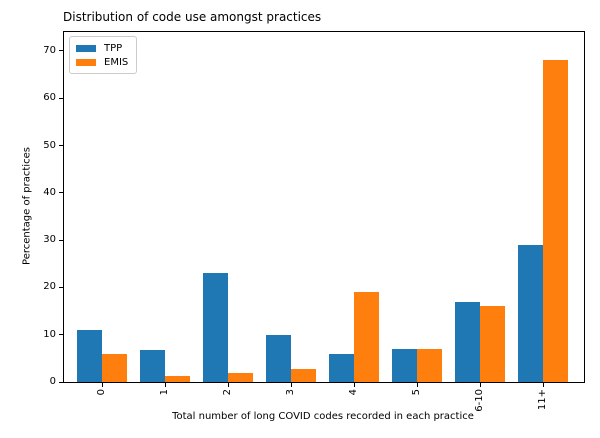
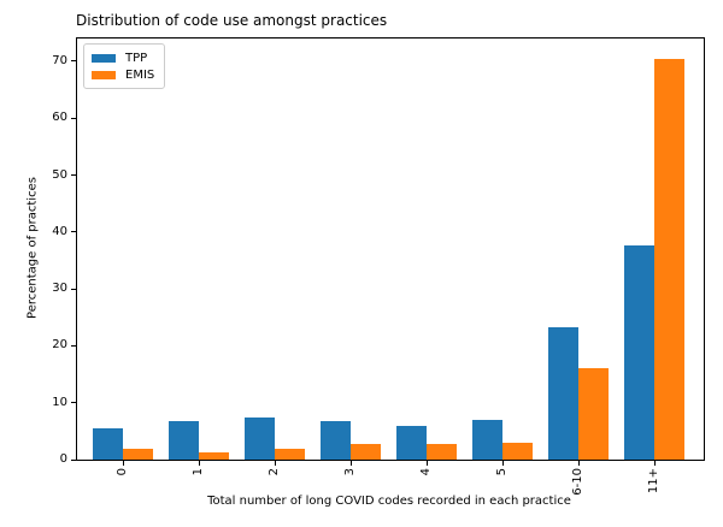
TPP/0: 11 -> 5
EMIS/0: 6 -> 2
TPP/2: 23 -> 8
TPP/3: 10 -> 7
EMIS/4: 19 -> 3
EMIS/5: 7 -> 3
TPP/6-10: 17 -> 23
TPP/11+: 29 -> 38
EMIS/11+: 68 -> 70
